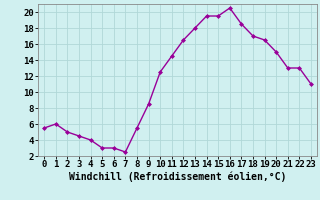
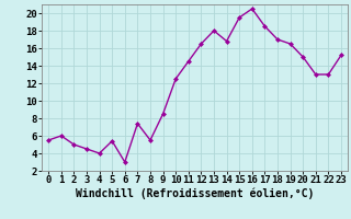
5: 3.0 -> 5.4
7: 2.5 -> 7.4
14: 19.5 -> 16.8
23: 11.0 -> 15.2
